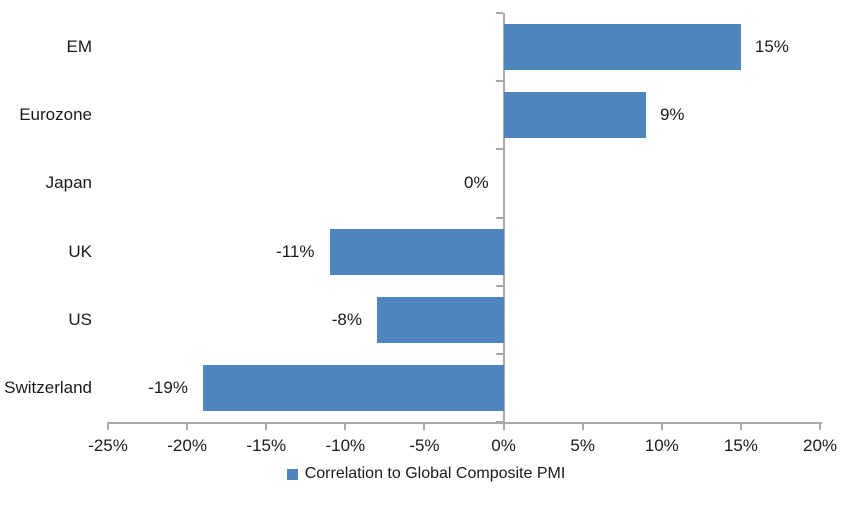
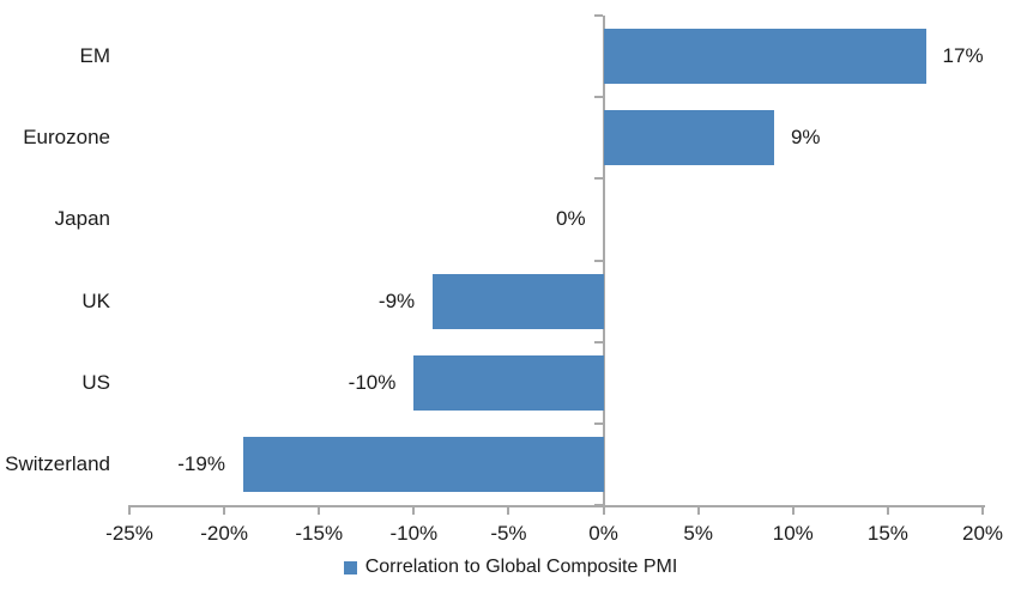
EM: 15% -> 17%
UK: -11% -> -9%
US: -8% -> -10%
